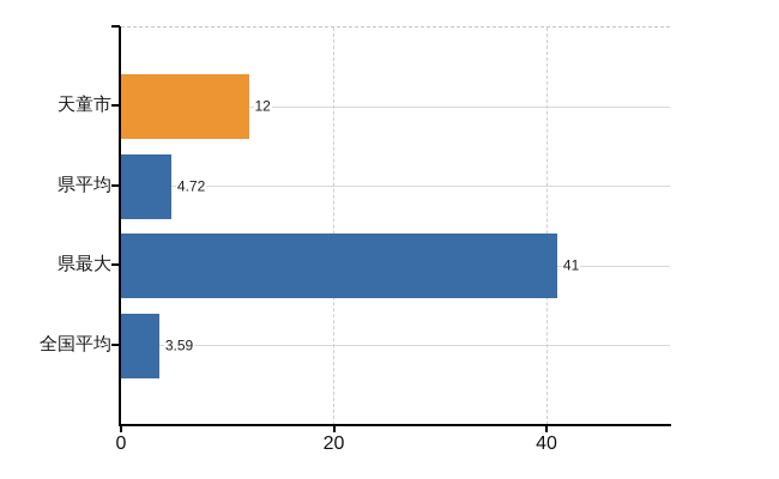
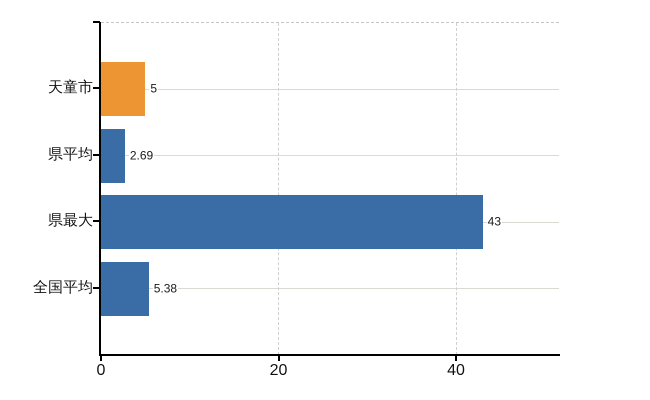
天童市: 12 -> 5
県平均: 4.72 -> 2.69
県最大: 41 -> 43
全国平均: 3.59 -> 5.38
